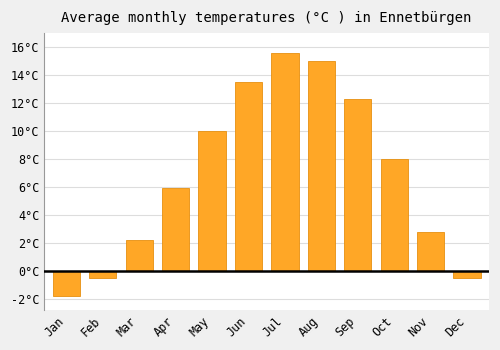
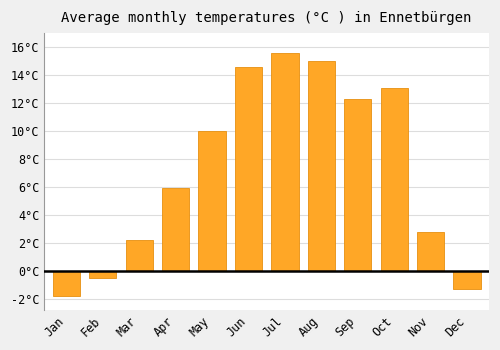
Jun: 13.5°C -> 14.6°C
Oct: 8.0°C -> 13.1°C
Dec: -0.5°C -> -1.3°C
